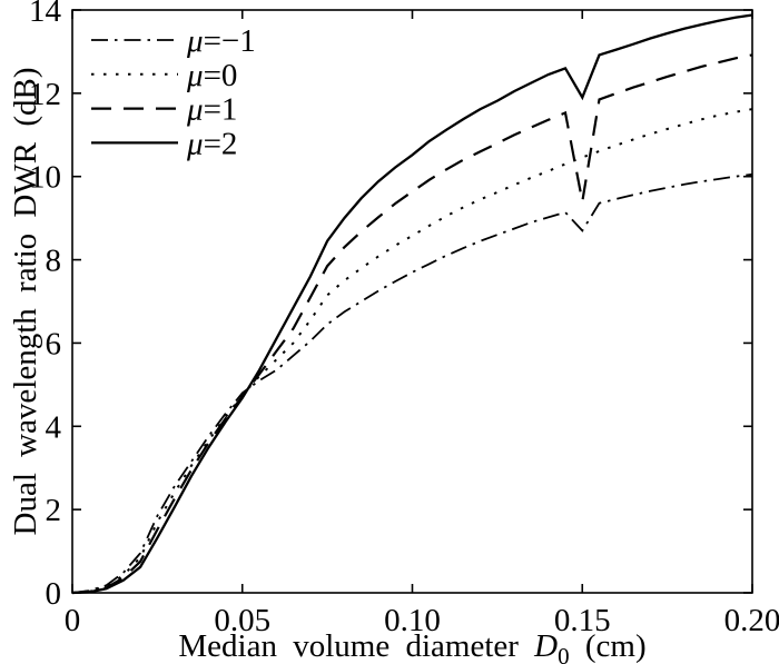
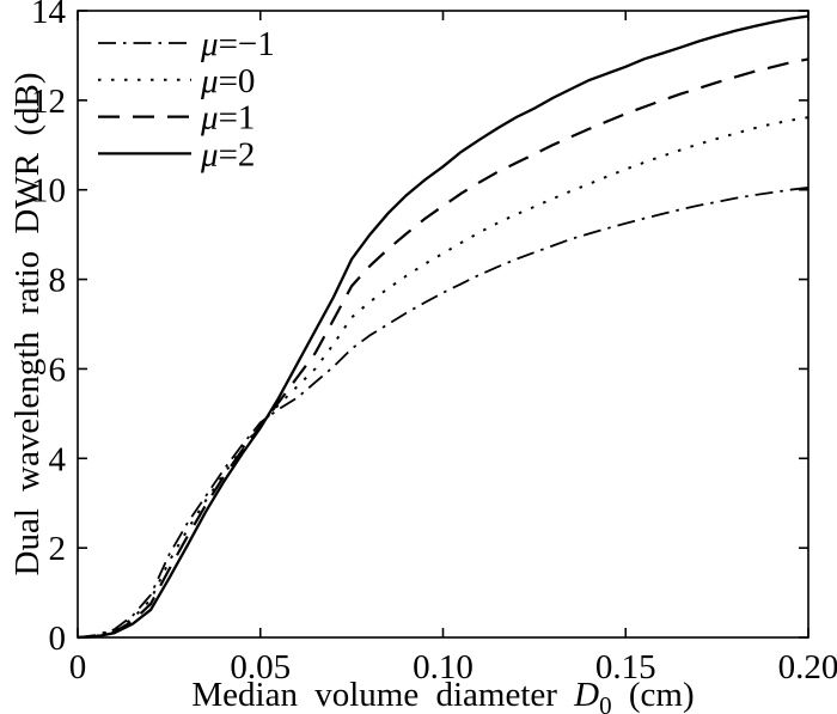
μ=−1/0.15: 8.7 -> 9.2
μ=1/0.15: 9.4 -> 11.7
μ=2/0.15: 11.9 -> 12.8
